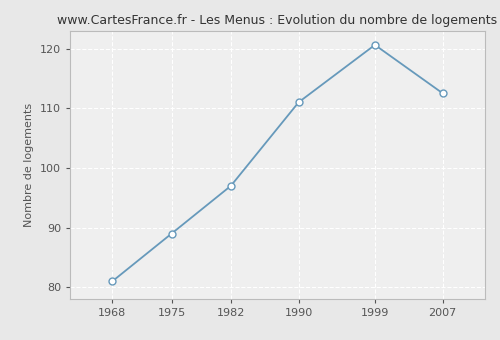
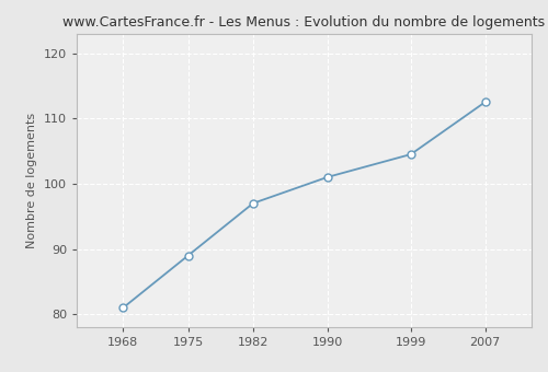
1990: 111.0 -> 101.0
1999: 120.6 -> 104.5
